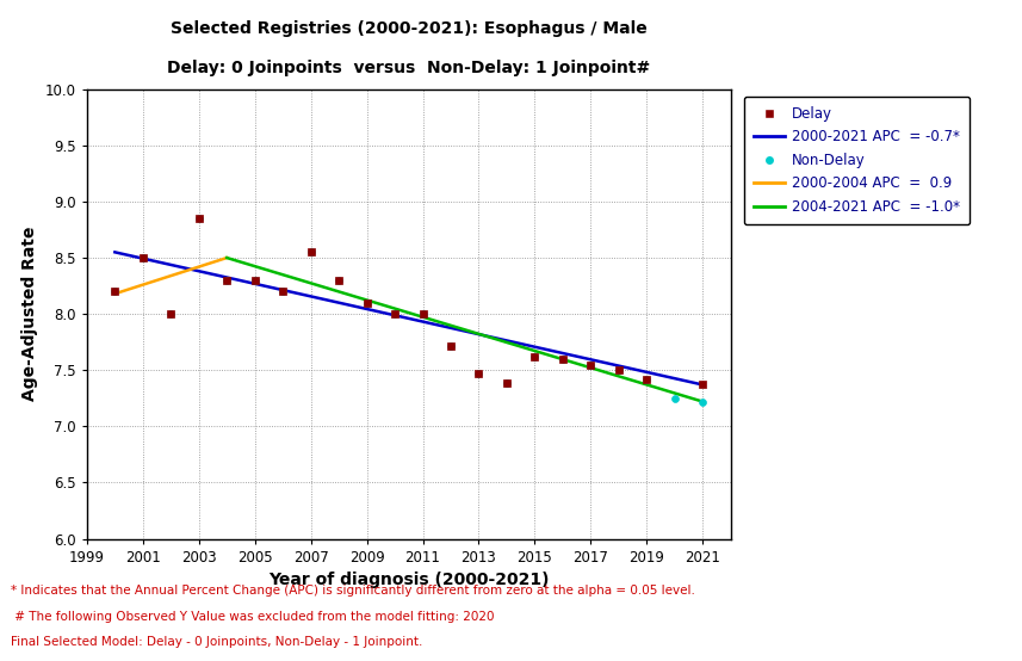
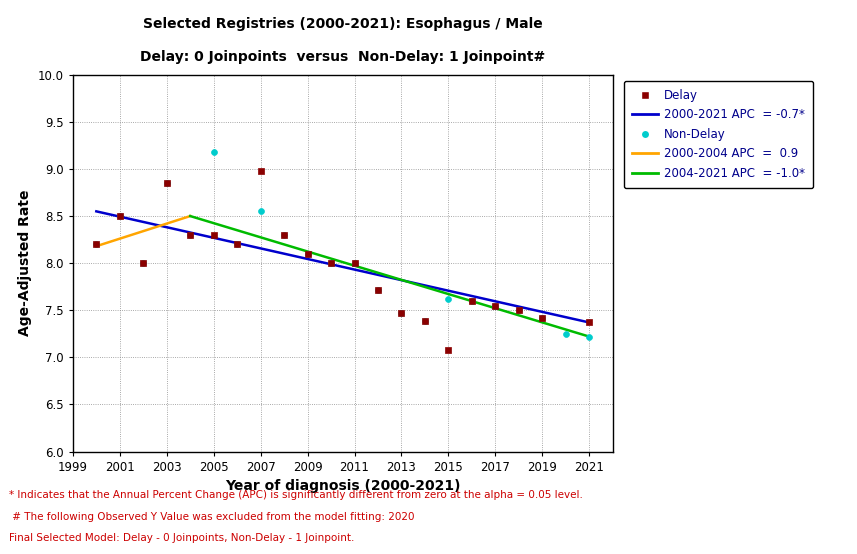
Non-Delay/2005: 8.30 -> 9.18
Delay/2007: 8.55 -> 8.98
Delay/2015: 7.62 -> 7.08
